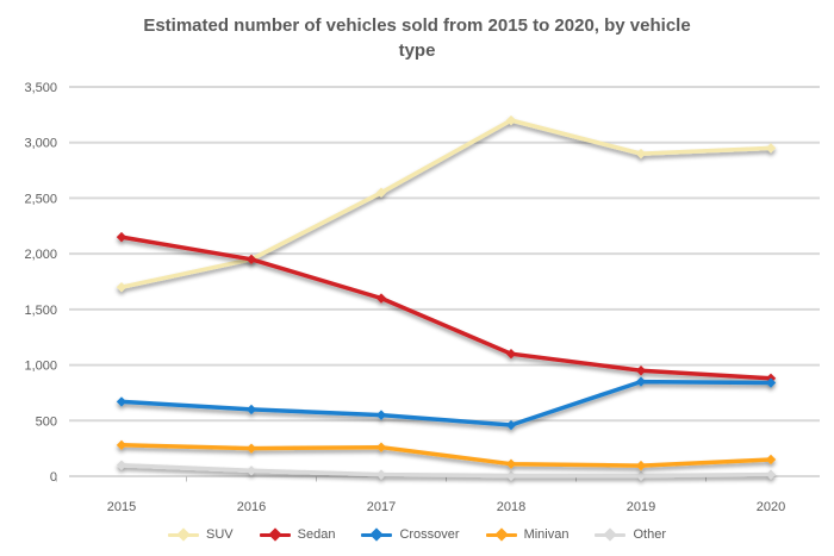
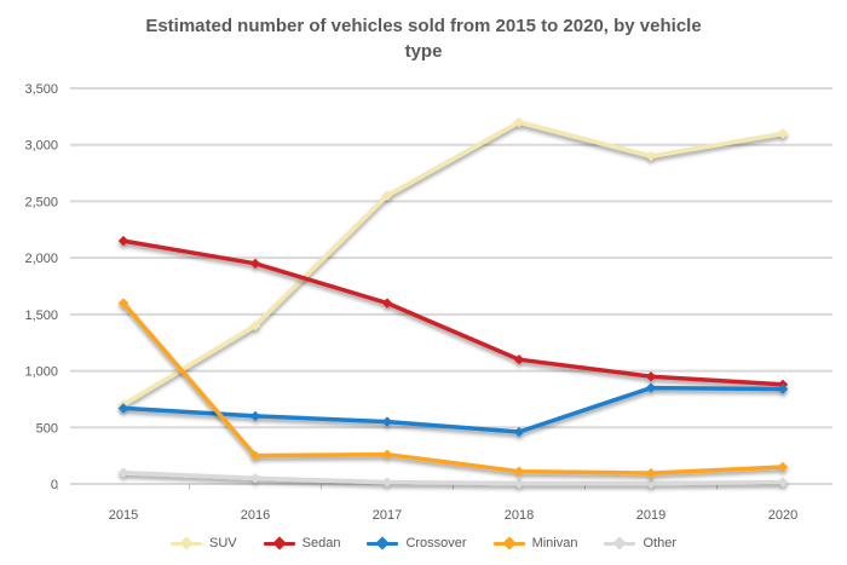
SUV/2015: 1700 -> 700
Minivan/2015: 300 -> 1600
SUV/2016: 2000 -> 1400
SUV/2020: 3000 -> 3100
